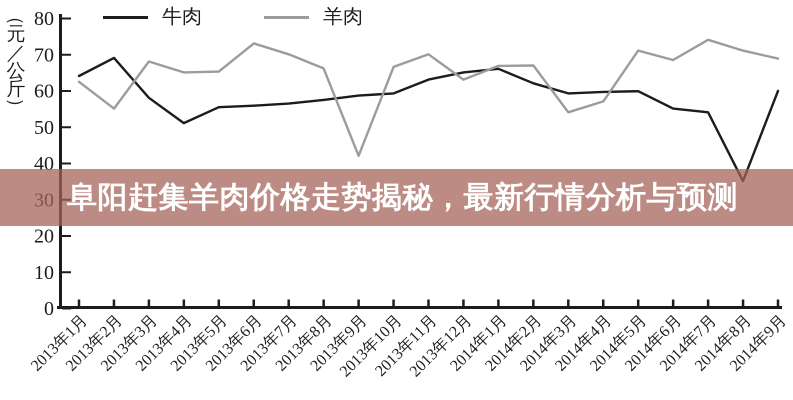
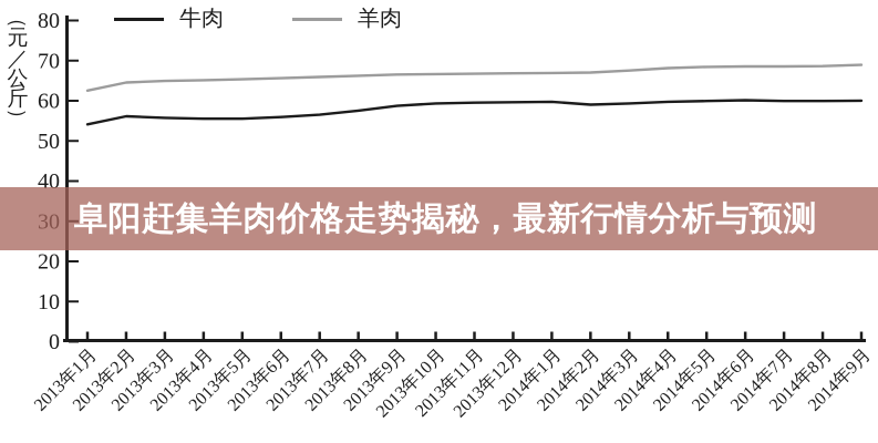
牛肉/2013年1月: 64 -> 54
牛肉/2013年2月: 69 -> 56
羊肉/2013年2月: 55 -> 64
牛肉/2013年3月: 58 -> 56
羊肉/2013年3月: 68 -> 65
牛肉/2013年4月: 51 -> 55
羊肉/2013年6月: 73 -> 66
羊肉/2013年7月: 70 -> 66
羊肉/2013年9月: 42 -> 66
牛肉/2013年11月: 63 -> 59
羊肉/2013年11月: 70 -> 67
牛肉/2013年12月: 65 -> 60
羊肉/2013年12月: 63 -> 67
牛肉/2014年1月: 66 -> 60
牛肉/2014年2月: 62 -> 59
羊肉/2014年3月: 54 -> 67
羊肉/2014年4月: 57 -> 68
羊肉/2014年5月: 71 -> 68
牛肉/2014年6月: 55 -> 60
牛肉/2014年7月: 54 -> 60
羊肉/2014年7月: 74 -> 68
牛肉/2014年8月: 35 -> 60
羊肉/2014年8月: 71 -> 68
